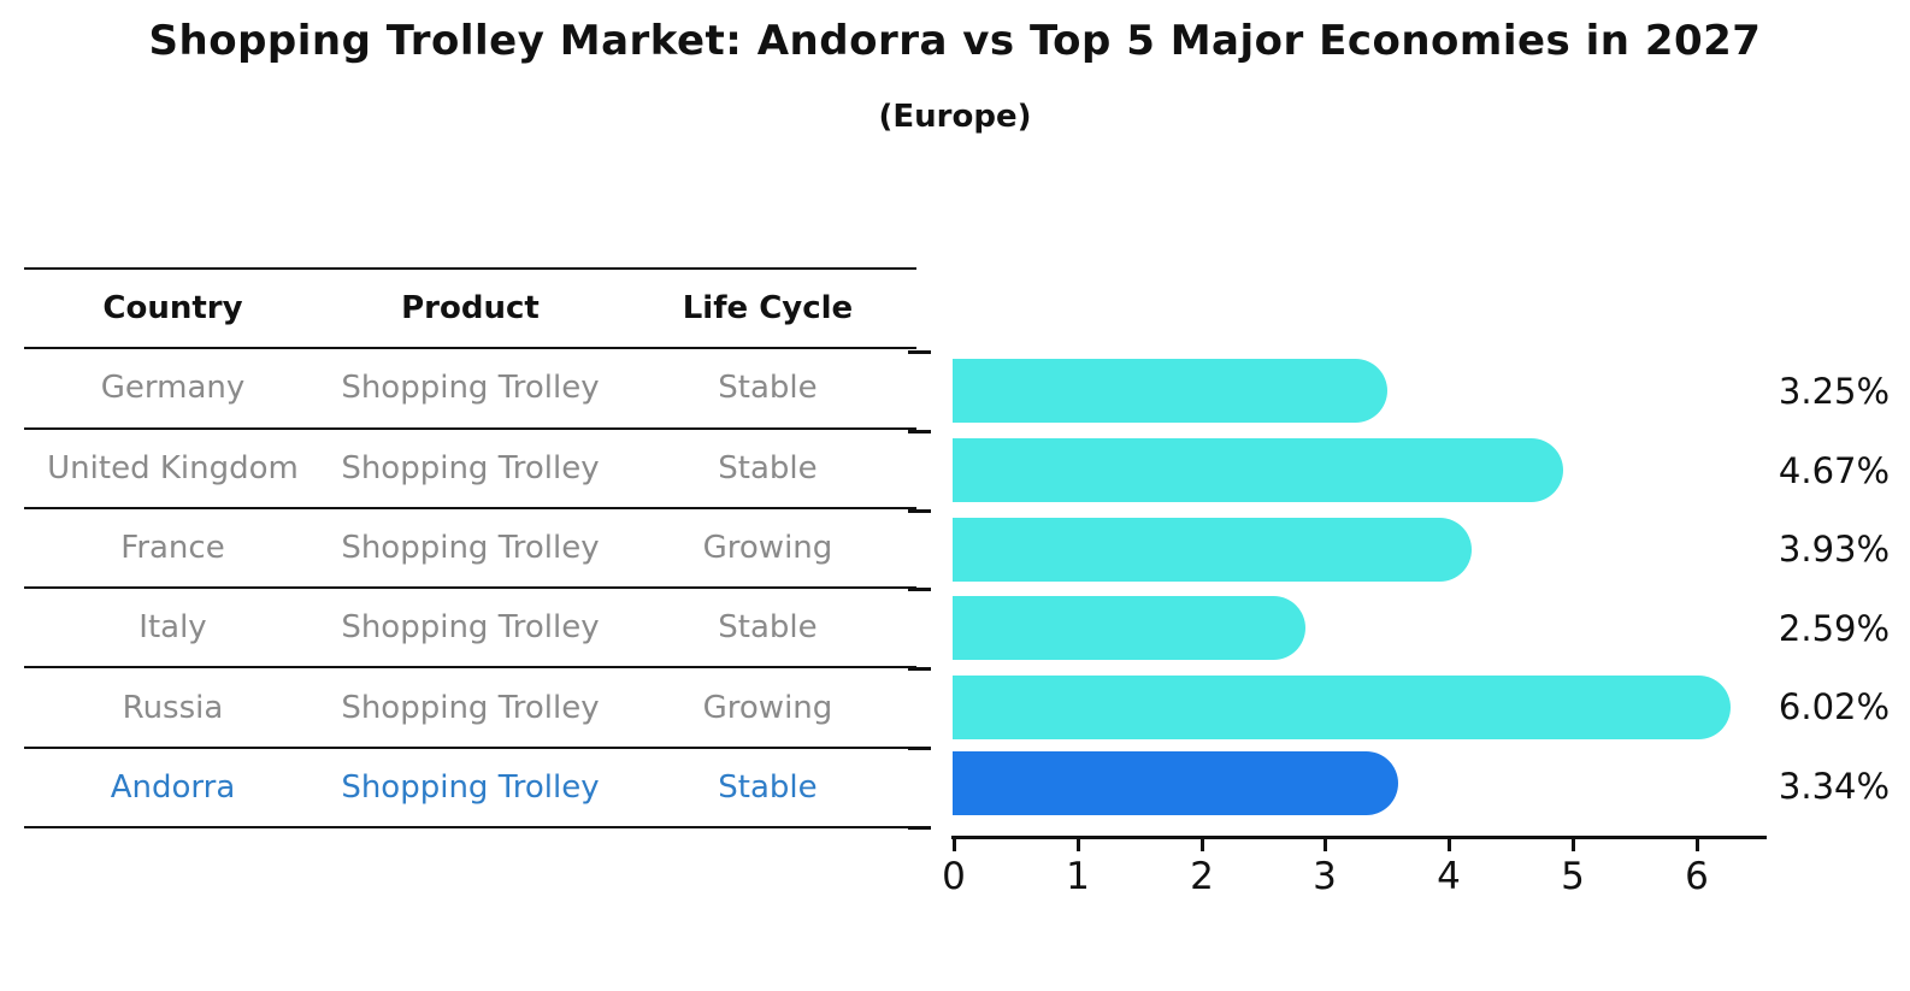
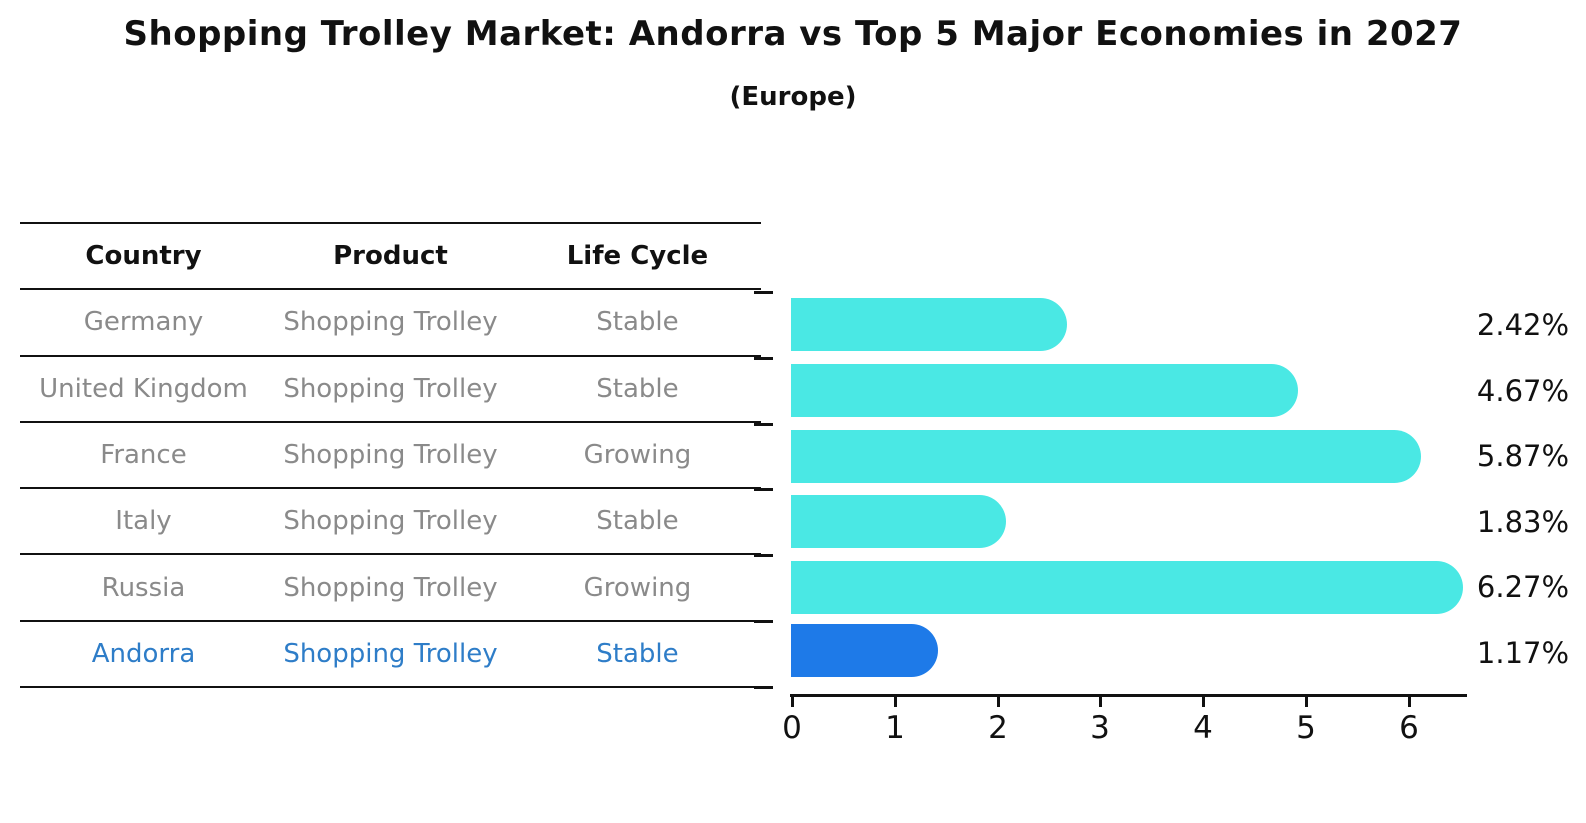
Germany: 3.25% -> 2.42%
France: 3.93% -> 5.87%
Italy: 2.59% -> 1.83%
Russia: 6.02% -> 6.27%
Andorra: 3.34% -> 1.17%
